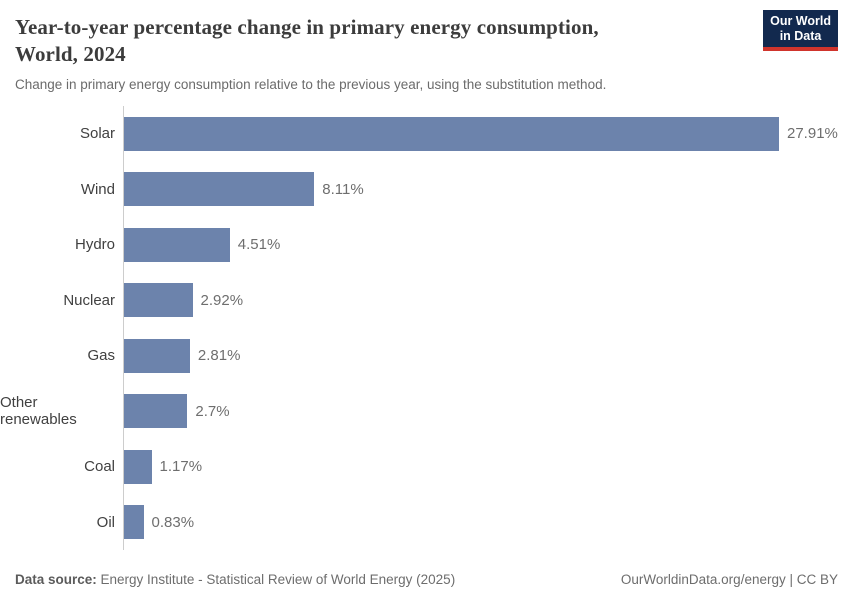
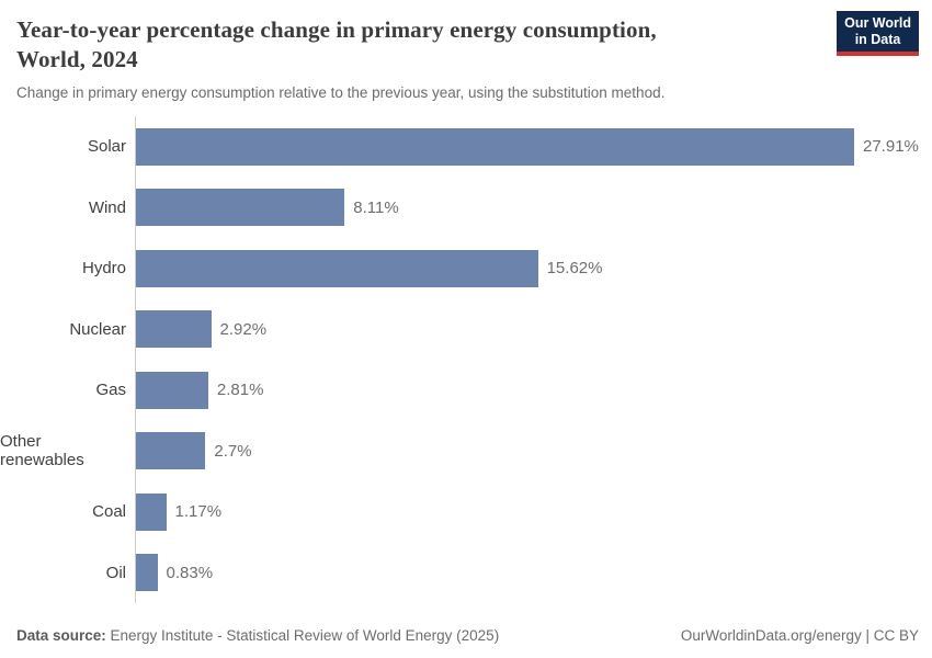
Hydro: 4.51% -> 15.62%
